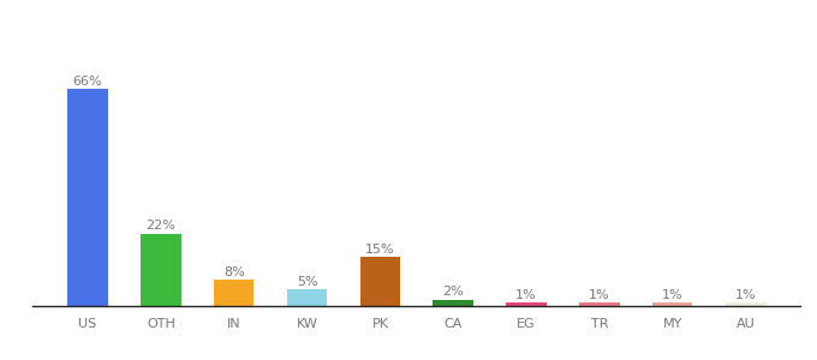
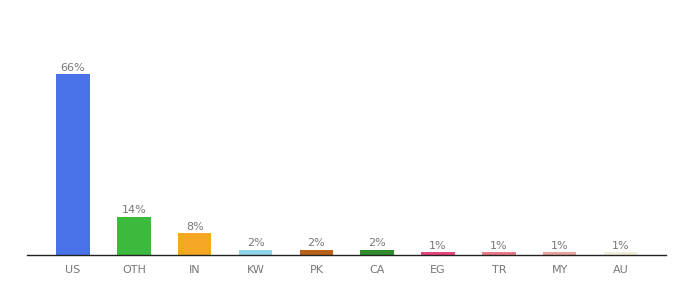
OTH: 22% -> 14%
KW: 5% -> 2%
PK: 15% -> 2%
